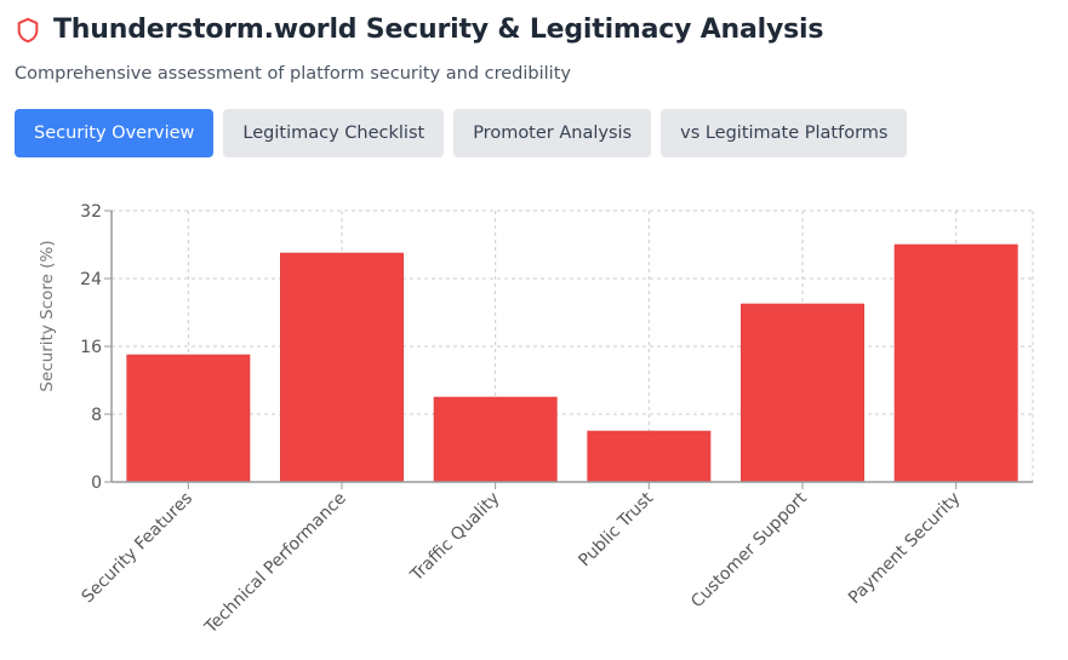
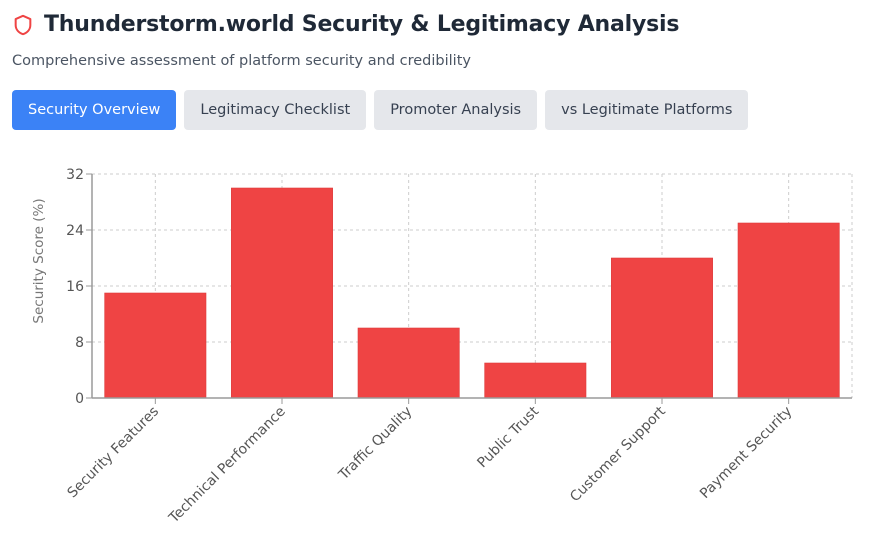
Technical Performance: 27 -> 30
Public Trust: 6 -> 5
Customer Support: 21 -> 20
Payment Security: 28 -> 25
